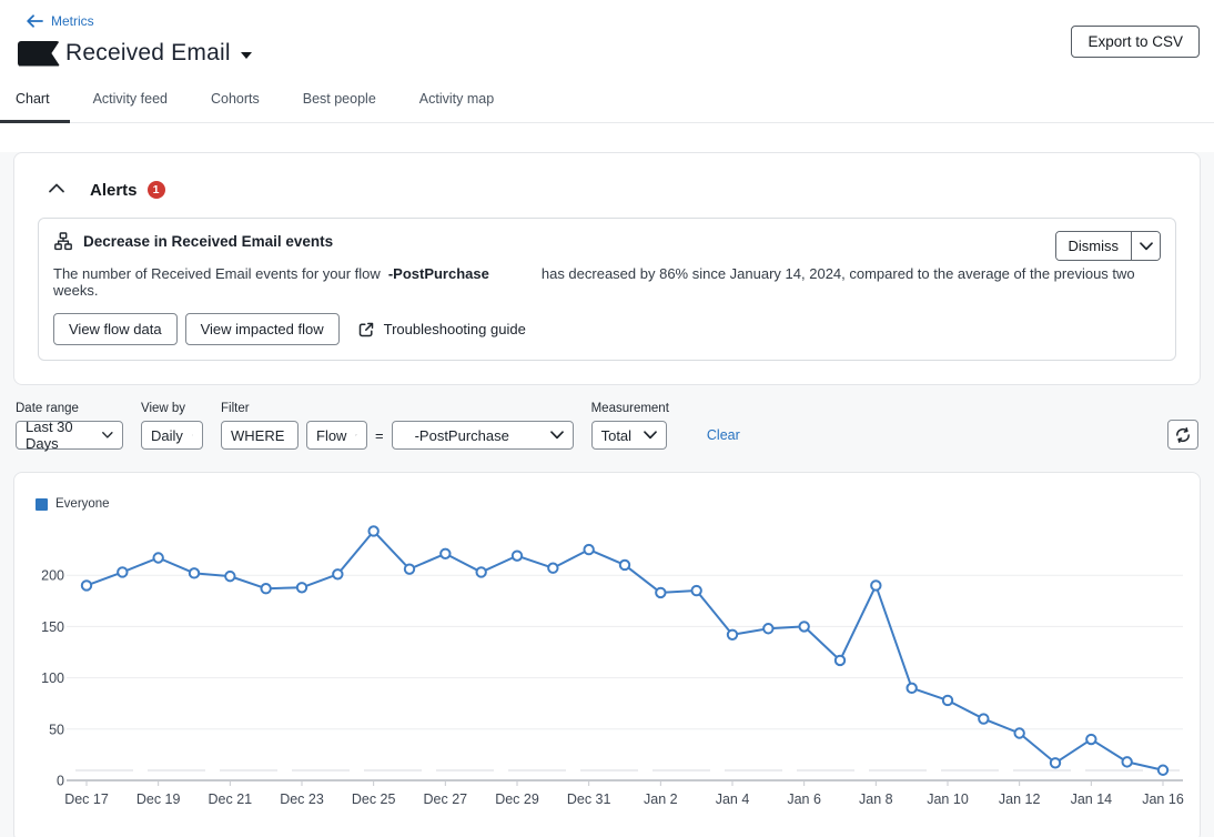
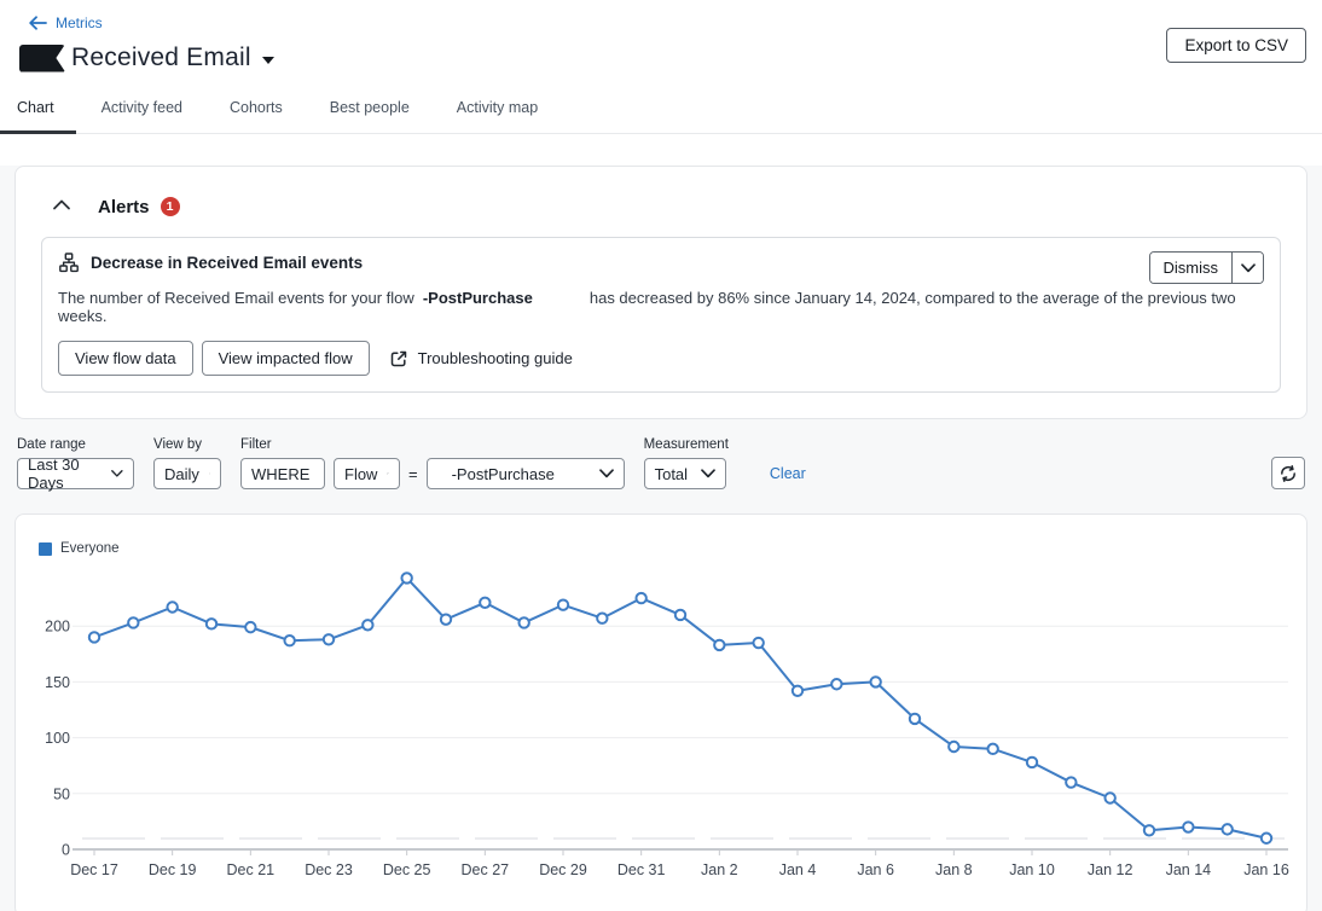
Jan 8: 190 -> 90
Jan 14: 40 -> 20
